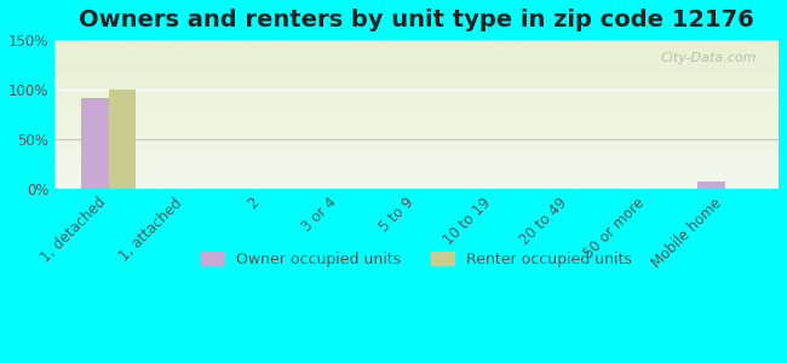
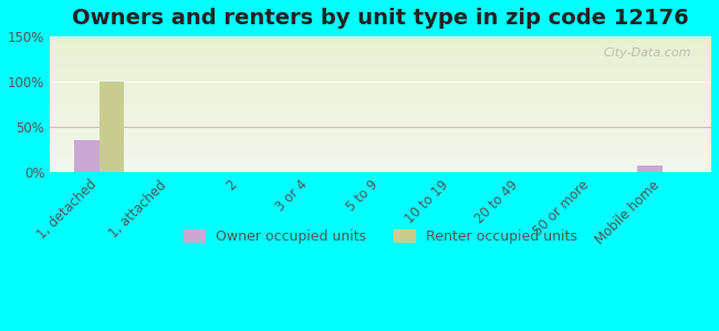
Owner occupied units/1, detached: 91% -> 36%
